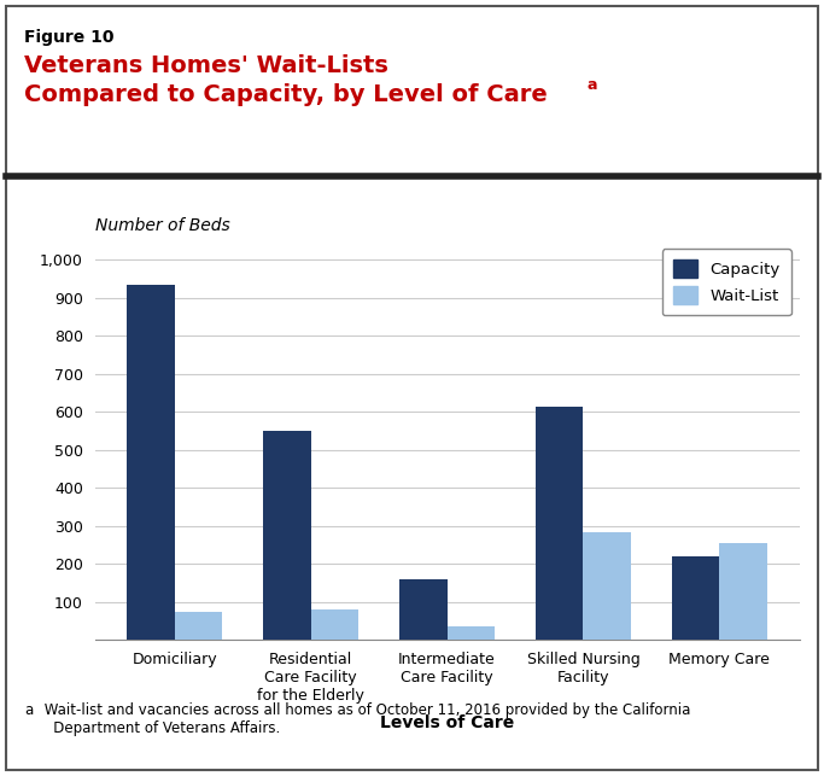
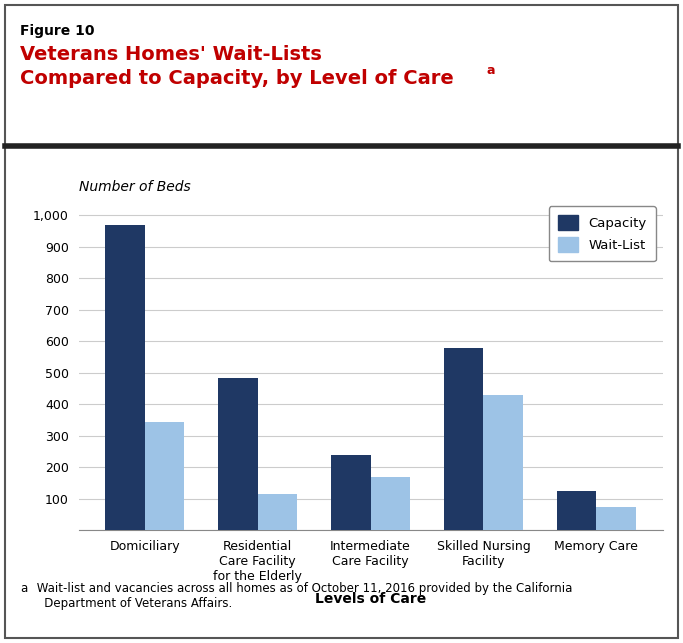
Capacity/Domiciliary: 935 -> 970
Wait-List/Domiciliary: 75 -> 345
Capacity/Residential Care Facility for the Elderly: 550 -> 485
Wait-List/Residential Care Facility for the Elderly: 80 -> 115
Capacity/Intermediate Care Facility: 160 -> 240
Wait-List/Intermediate Care Facility: 35 -> 170
Capacity/Skilled Nursing Facility: 615 -> 580
Wait-List/Skilled Nursing Facility: 285 -> 430
Capacity/Memory Care: 220 -> 125
Wait-List/Memory Care: 255 -> 75
